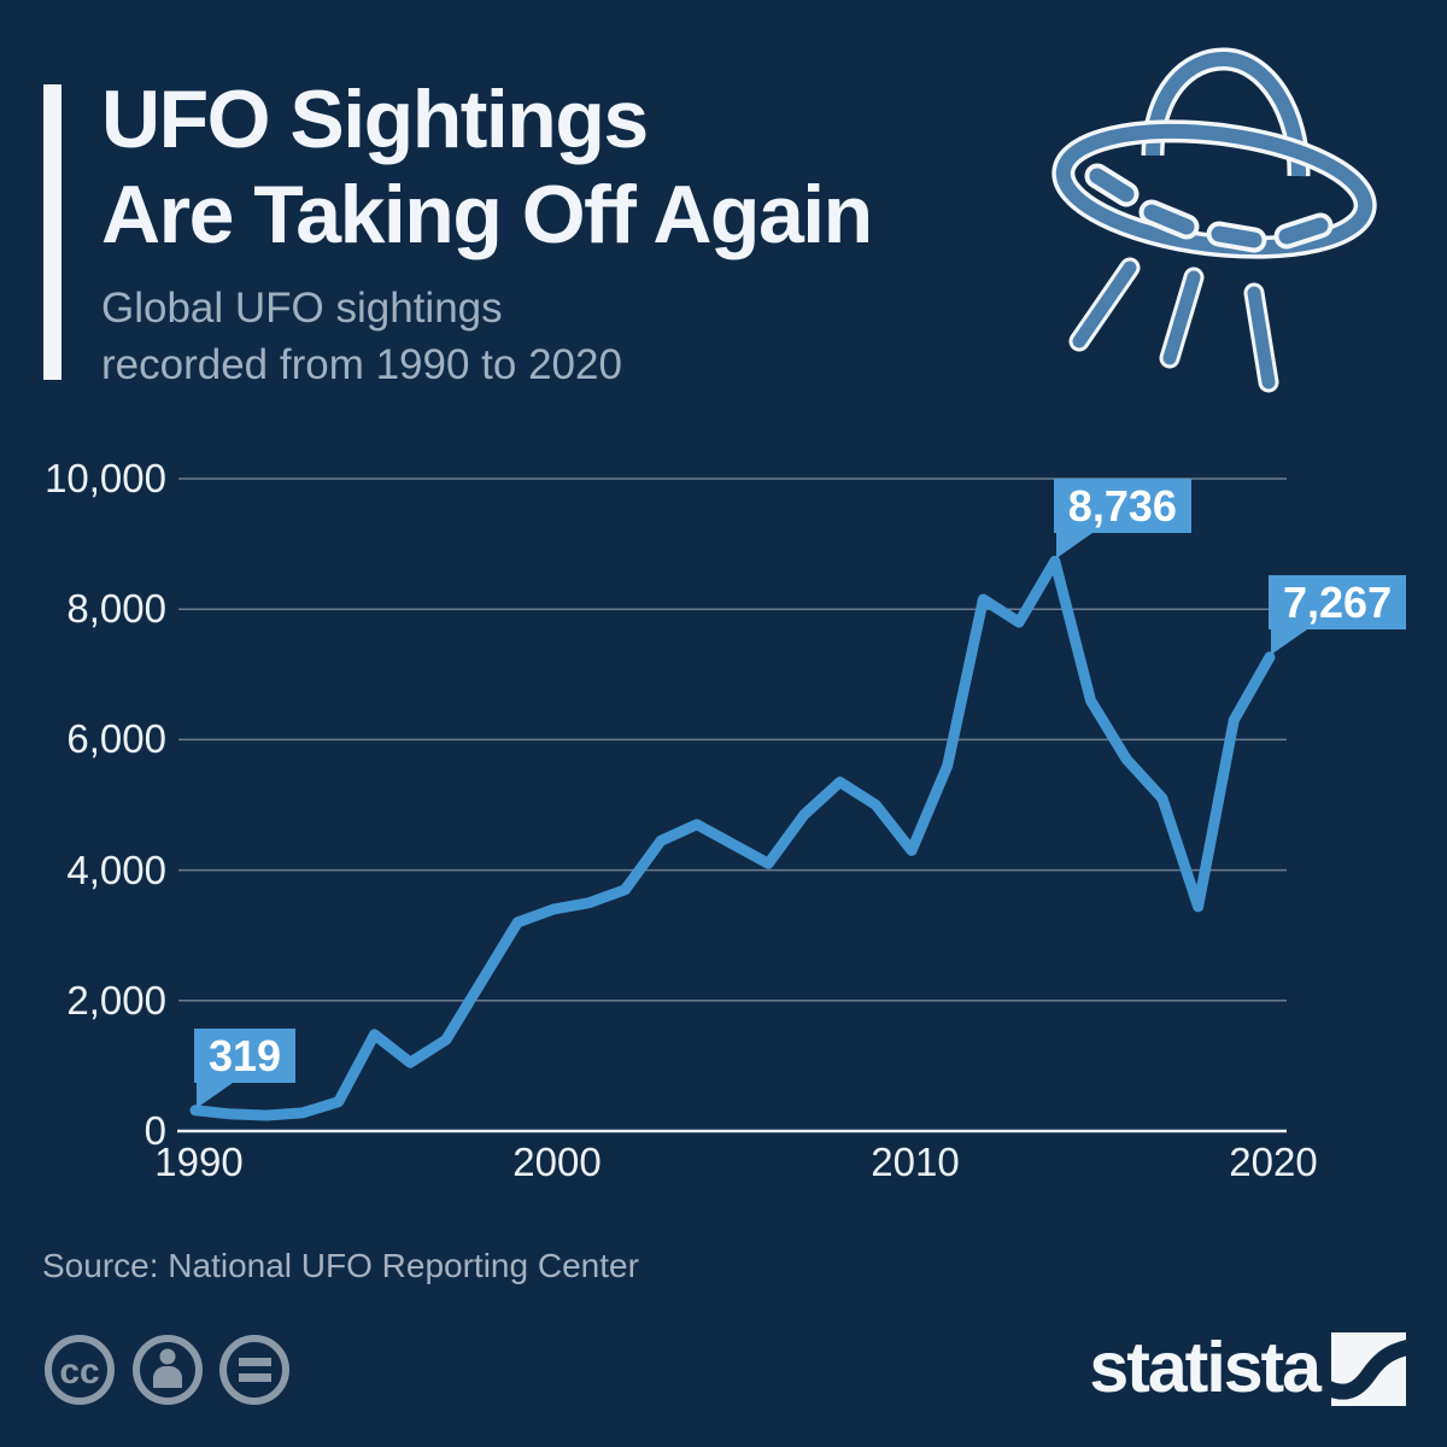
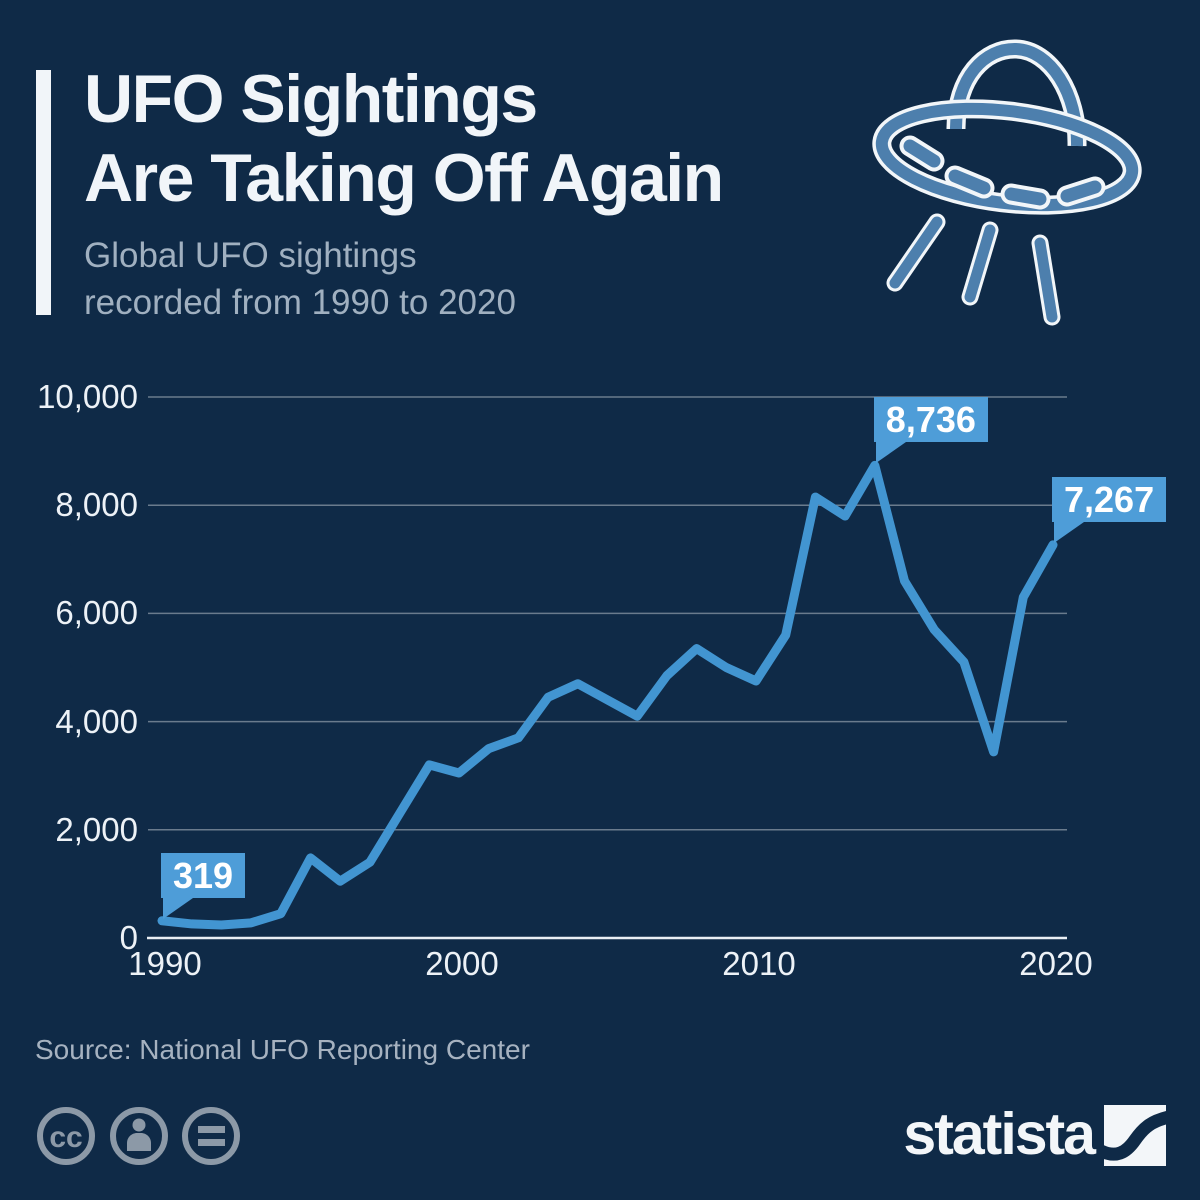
2000: 3400 -> 3000
2010: 4300 -> 4800
